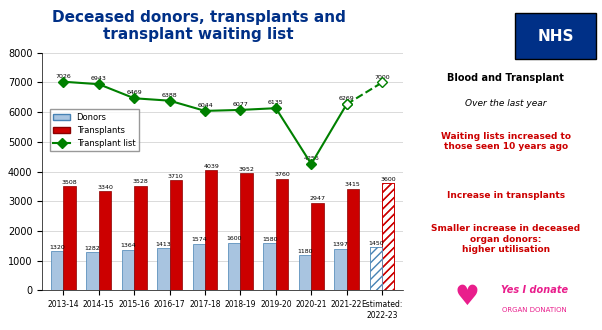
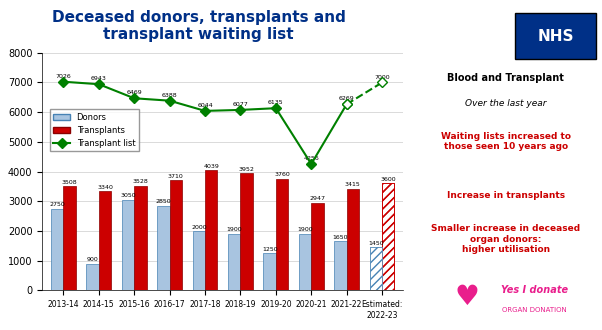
Donors/2013-14: 1320 -> 2750
Donors/2014-15: 1280 -> 900
Donors/2015-16: 1360 -> 3050
Donors/2016-17: 1410 -> 2850
Donors/2017-18: 1570 -> 2000
Donors/2018-19: 1600 -> 1900
Donors/2019-20: 1580 -> 1250
Donors/2020-21: 1180 -> 1900
Donors/2021-22: 1400 -> 1650
